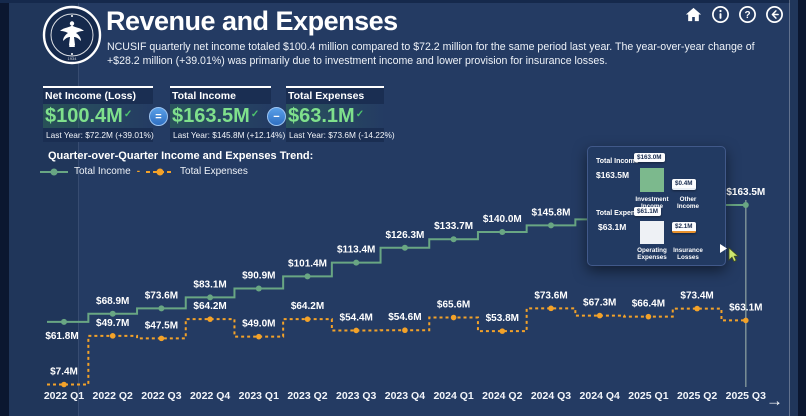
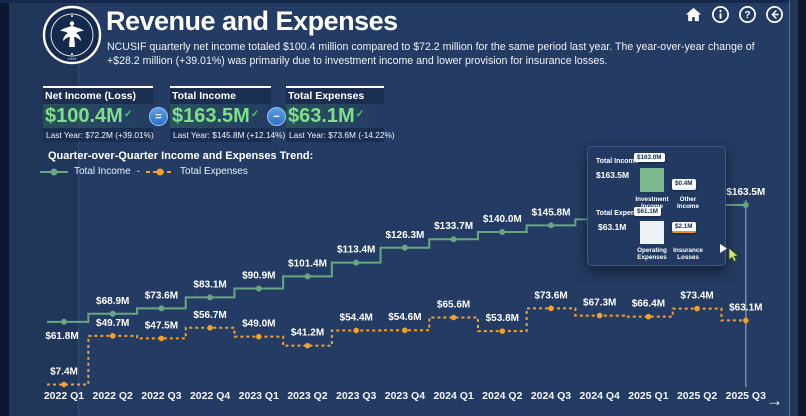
Total Expenses/2022 Q4: $64.2M -> $56.7M
Total Expenses/2023 Q2: $64.2M -> $41.2M
